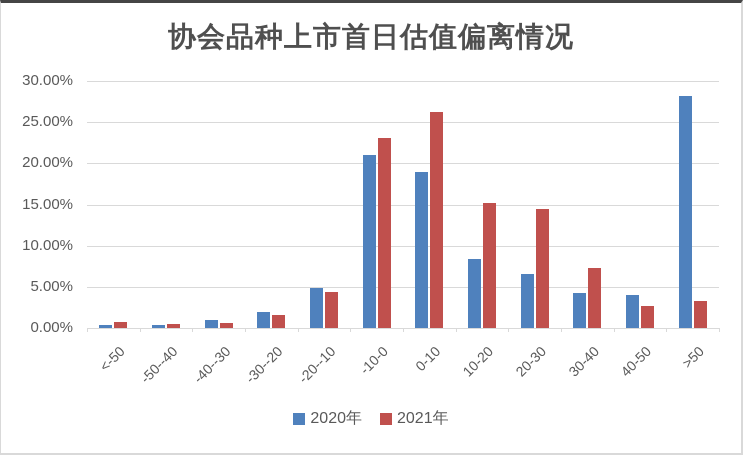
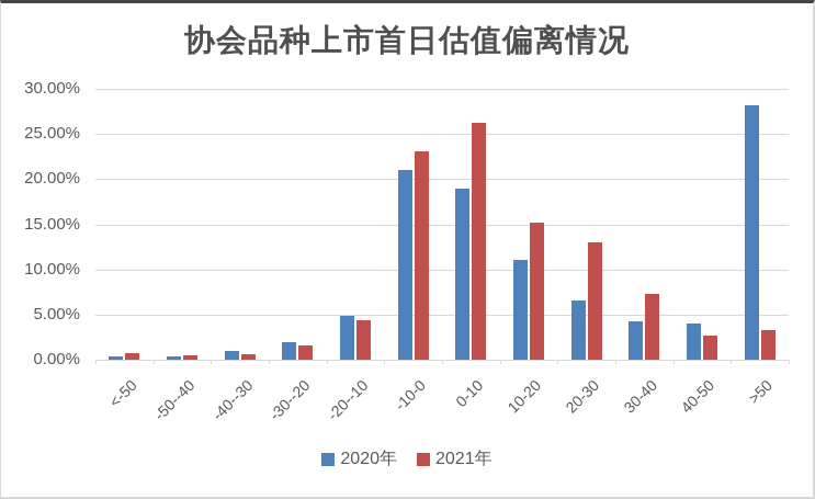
2020年/10-20: 8% -> 11%
2021年/20-30: 14% -> 13%
